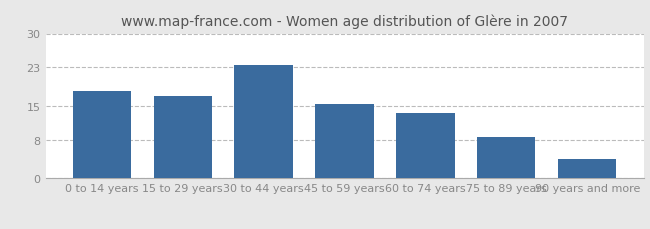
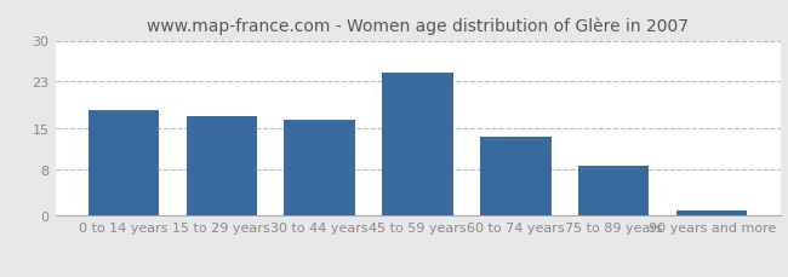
30 to 44 years: 23.5 -> 16.5
45 to 59 years: 15.5 -> 24.5
90 years and more: 4.0 -> 1.0
